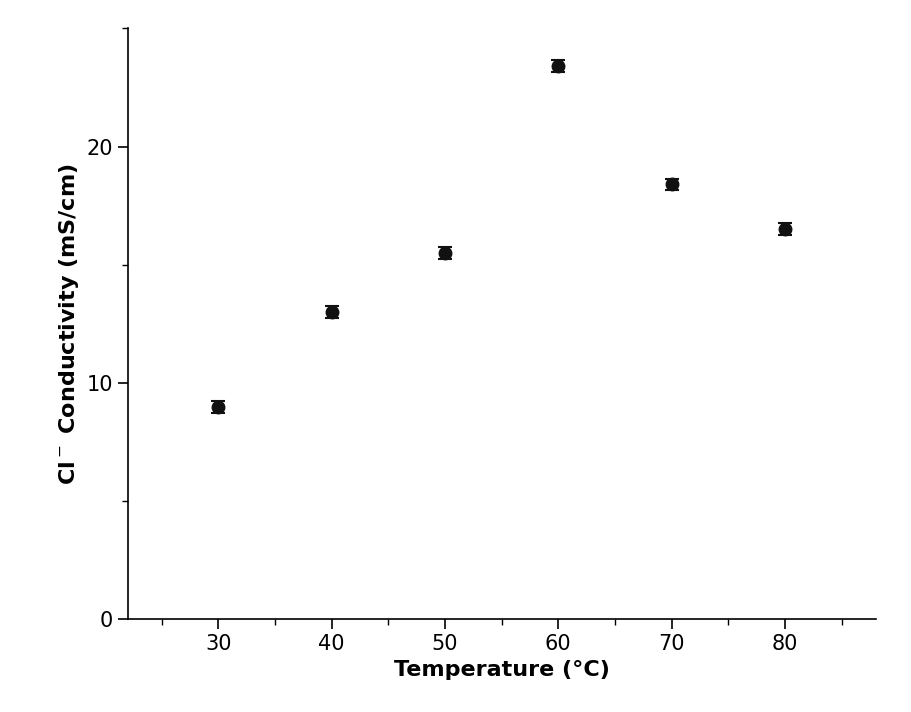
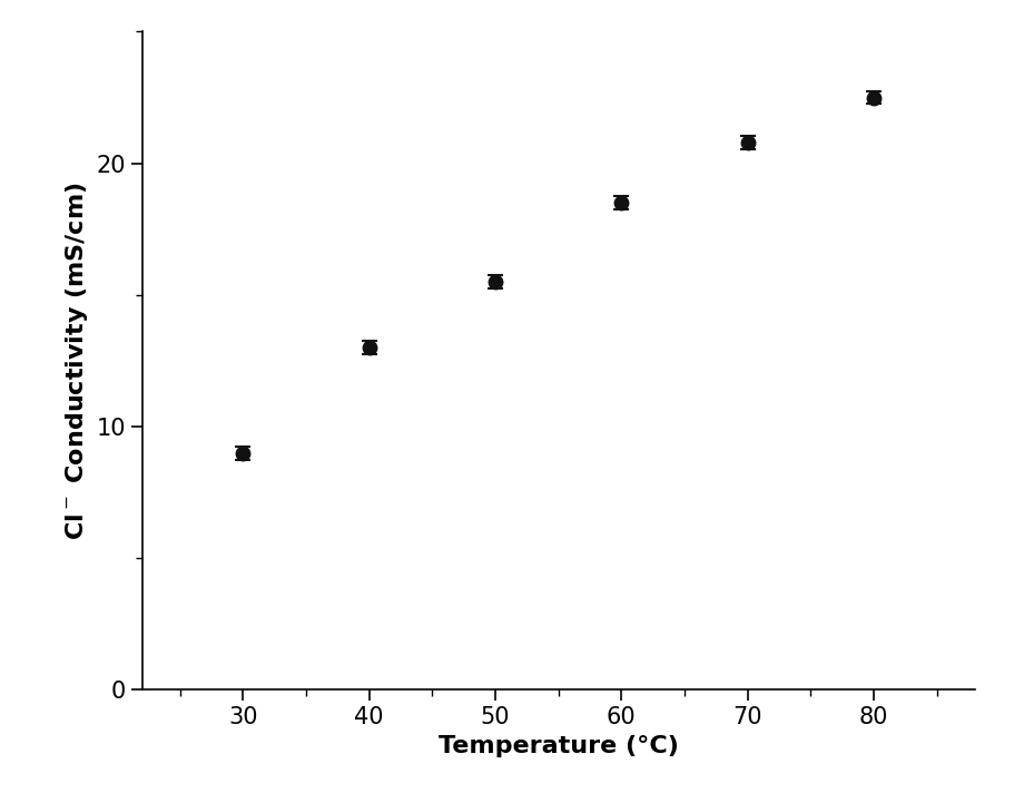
60: 23.4 -> 18.5
70: 18.4 -> 20.8
80: 16.5 -> 22.5
